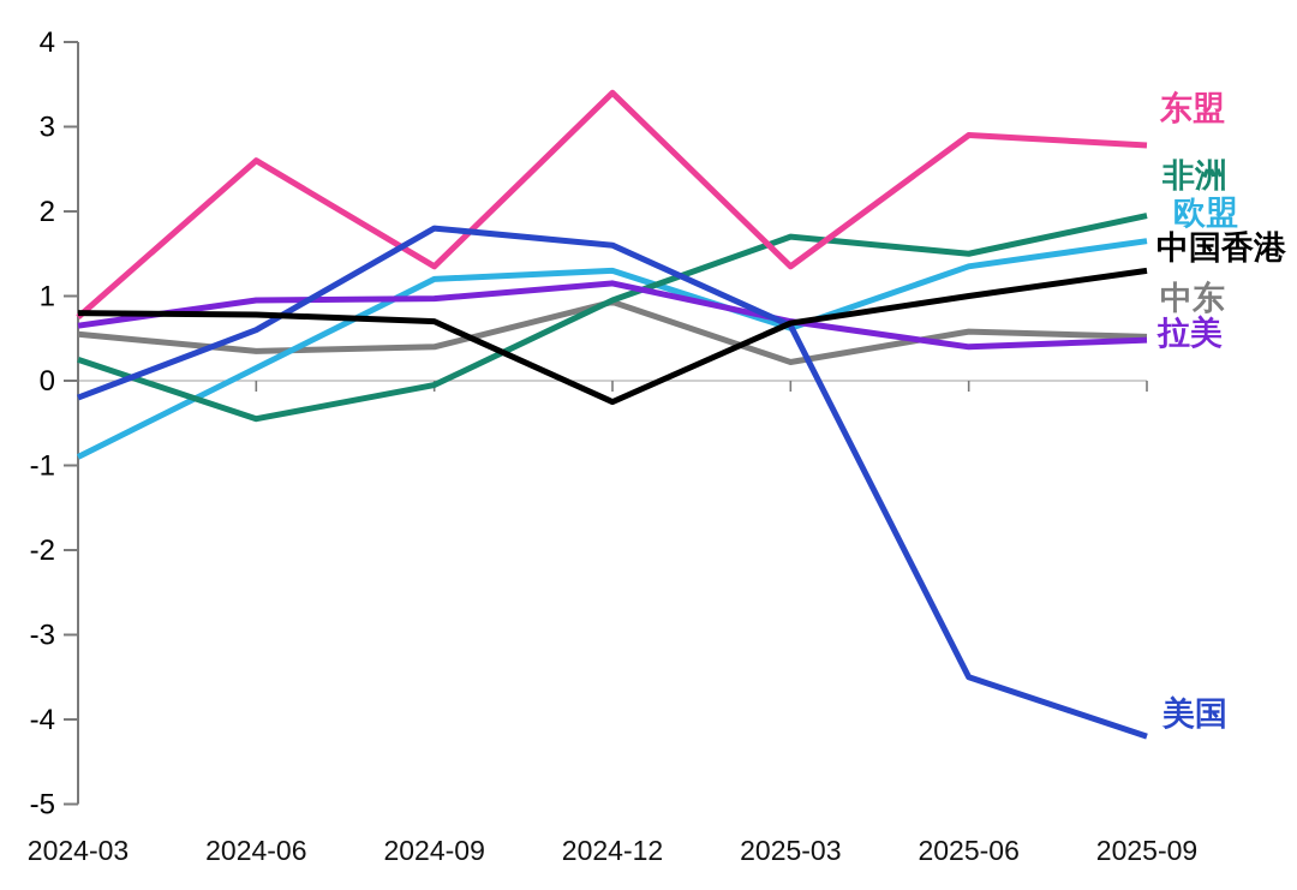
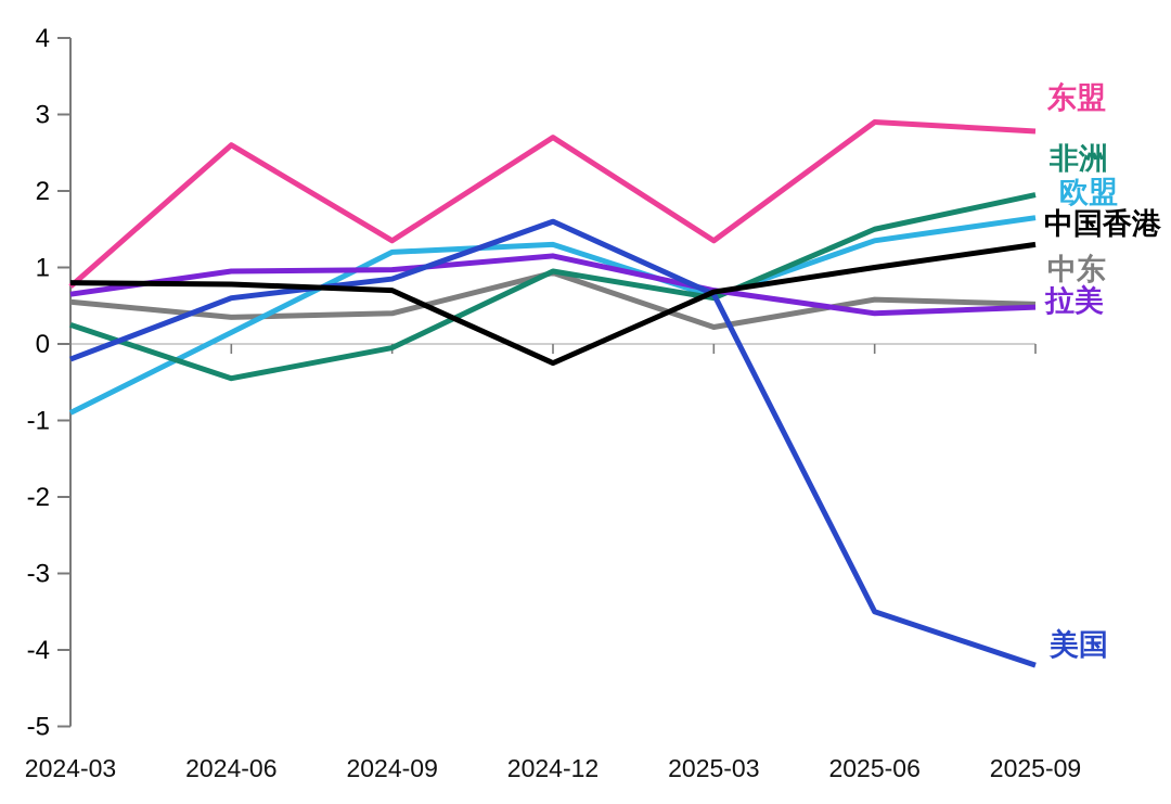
美国/2024-09: 1.8 -> 0.8
东盟/2024-12: 3.4 -> 2.7
非洲/2025-03: 1.7 -> 0.6
